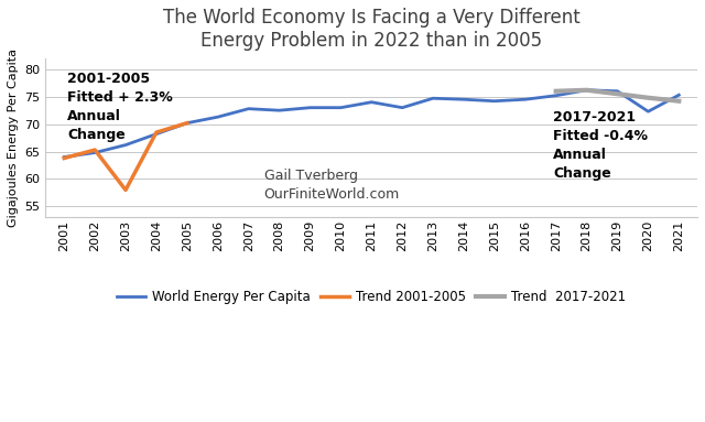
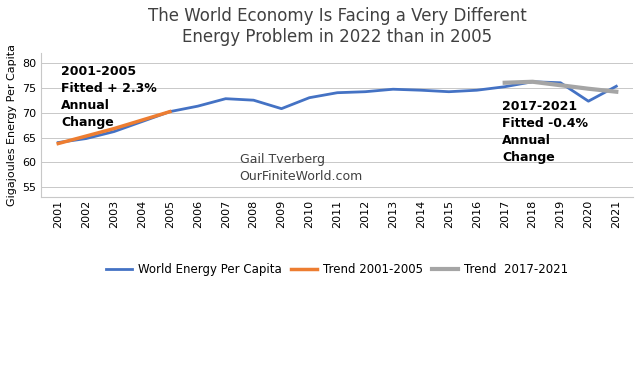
Trend 2001-2005/2003: 58.0 -> 66.8
World Energy Per Capita/2009: 73.0 -> 70.8
World Energy Per Capita/2012: 73.0 -> 74.2
